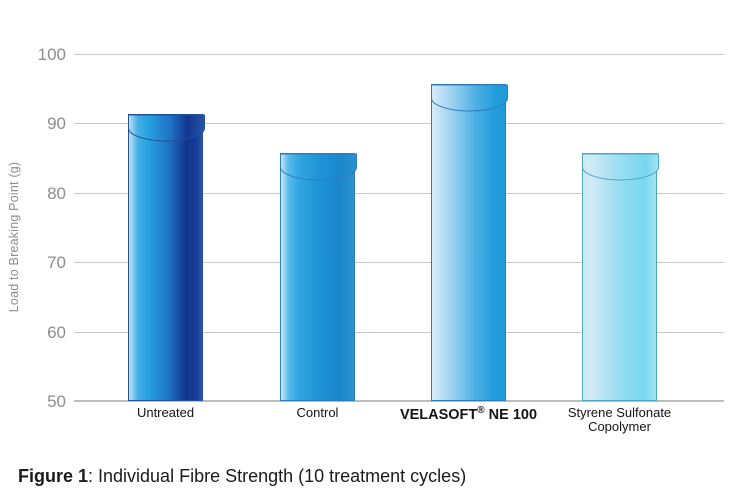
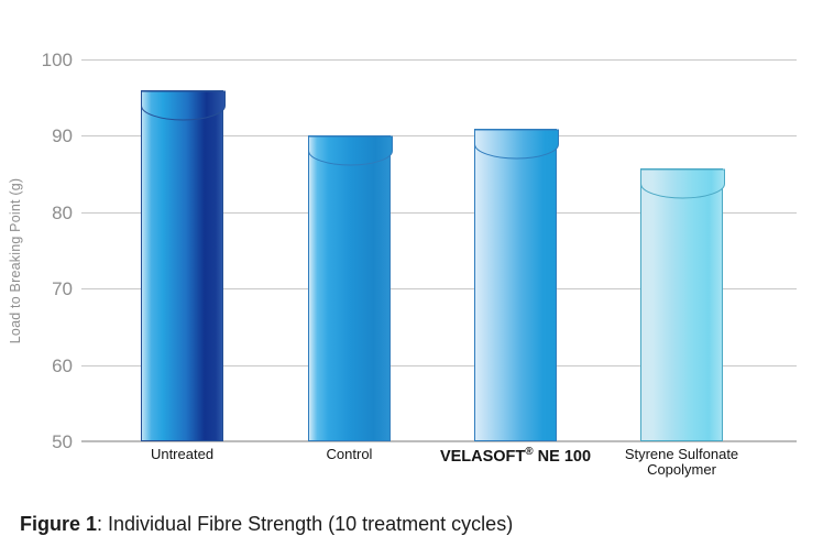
Untreated: 91 -> 96
Control: 86 -> 90
VELASOFT® NE 100: 96 -> 91
